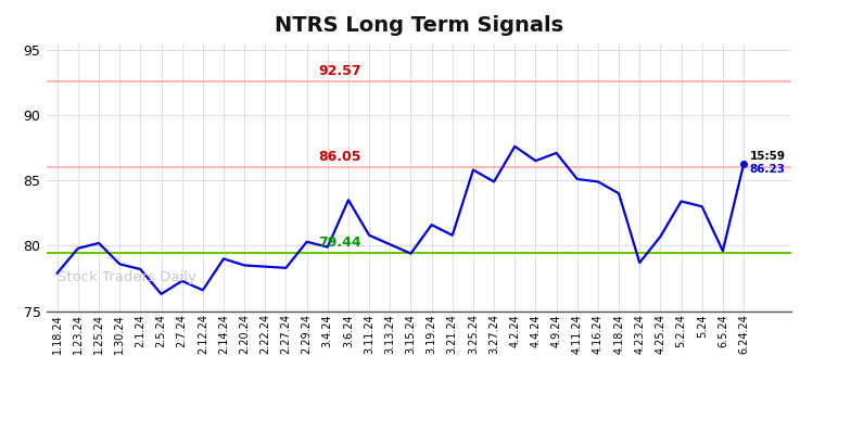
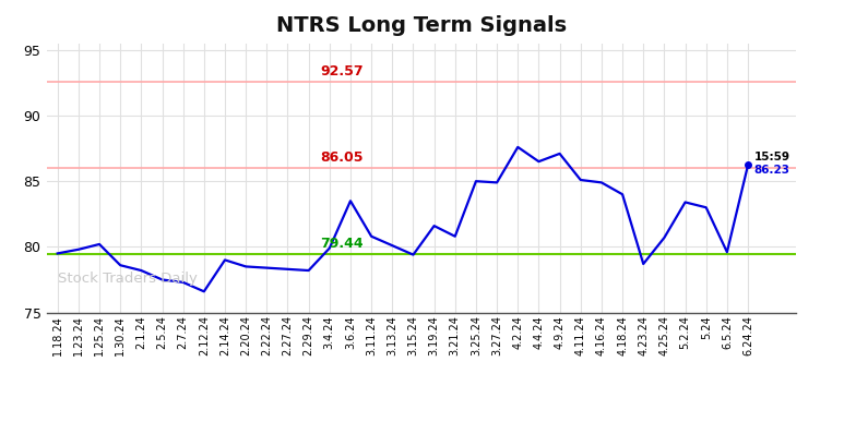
1.18.24: 77.9 -> 79.5
2.5.24: 76.3 -> 77.5
2.29.24: 80.3 -> 78.2
3.25.24: 85.8 -> 85.0
